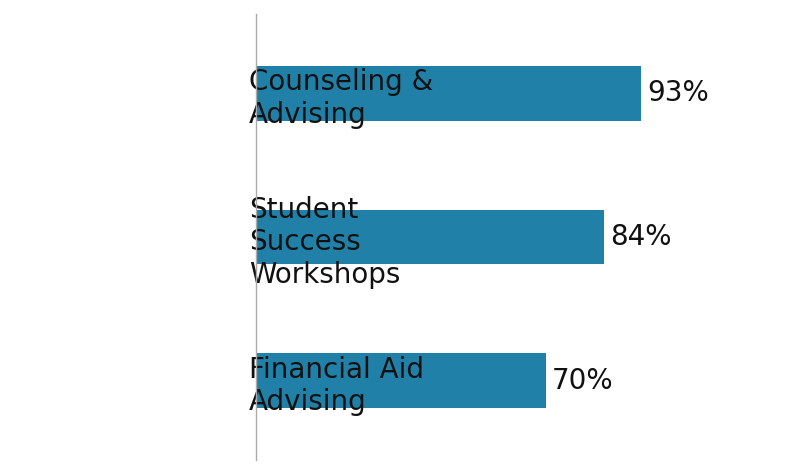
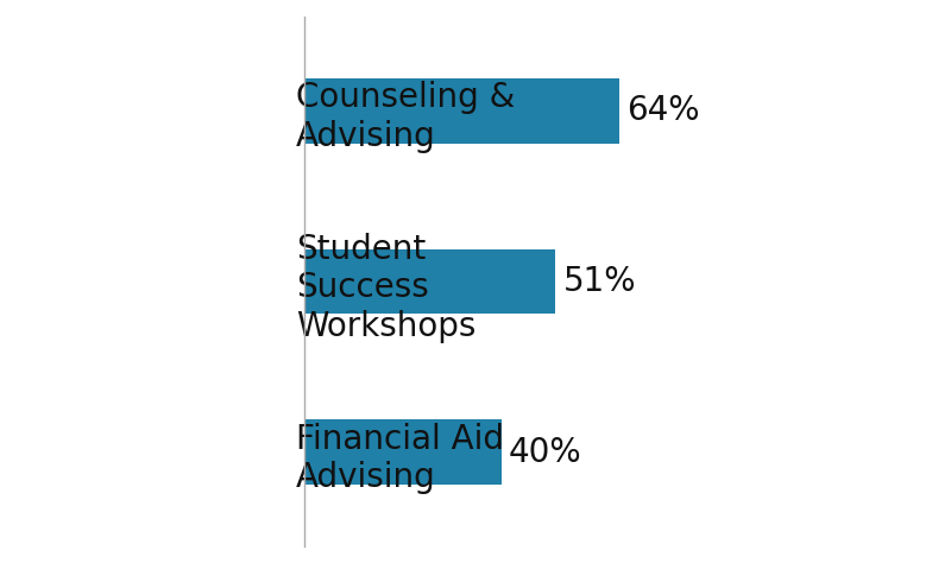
Counseling & Advising: 93% -> 64%
Student Success Workshops: 84% -> 51%
Financial Aid Advising: 70% -> 40%
